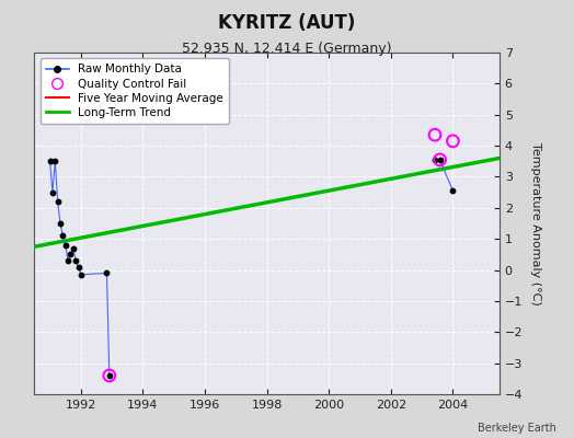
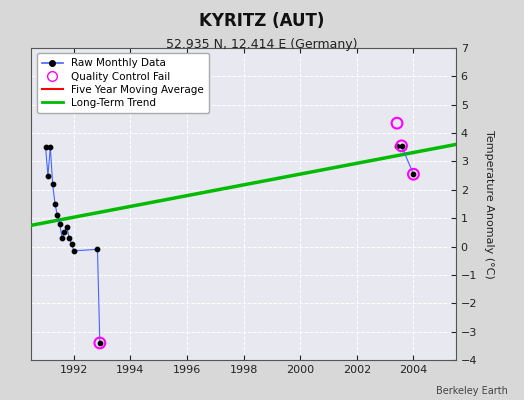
Quality Control Fail/2004: 4.15 -> 2.55
